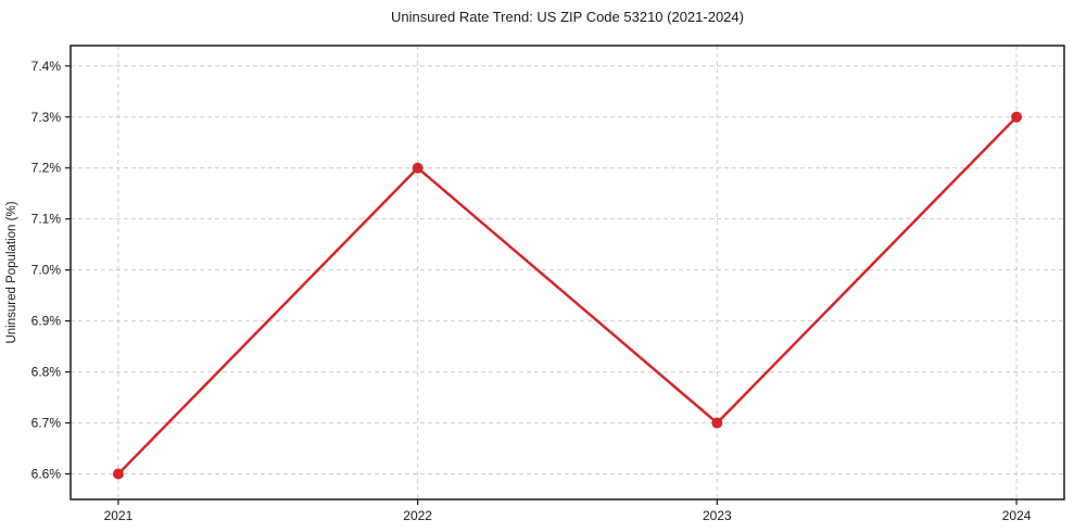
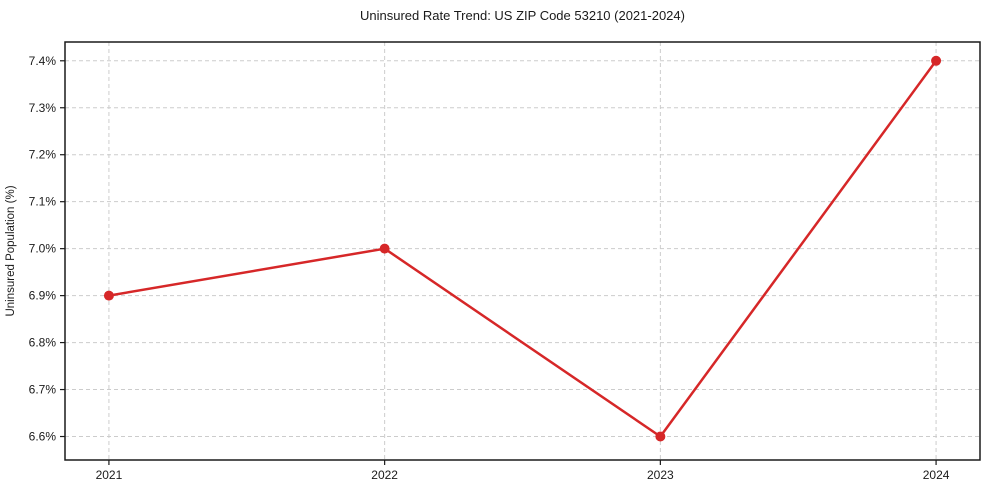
2021: 6.6% -> 6.9%
2022: 7.2% -> 7.0%
2023: 6.7% -> 6.6%
2024: 7.3% -> 7.4%
